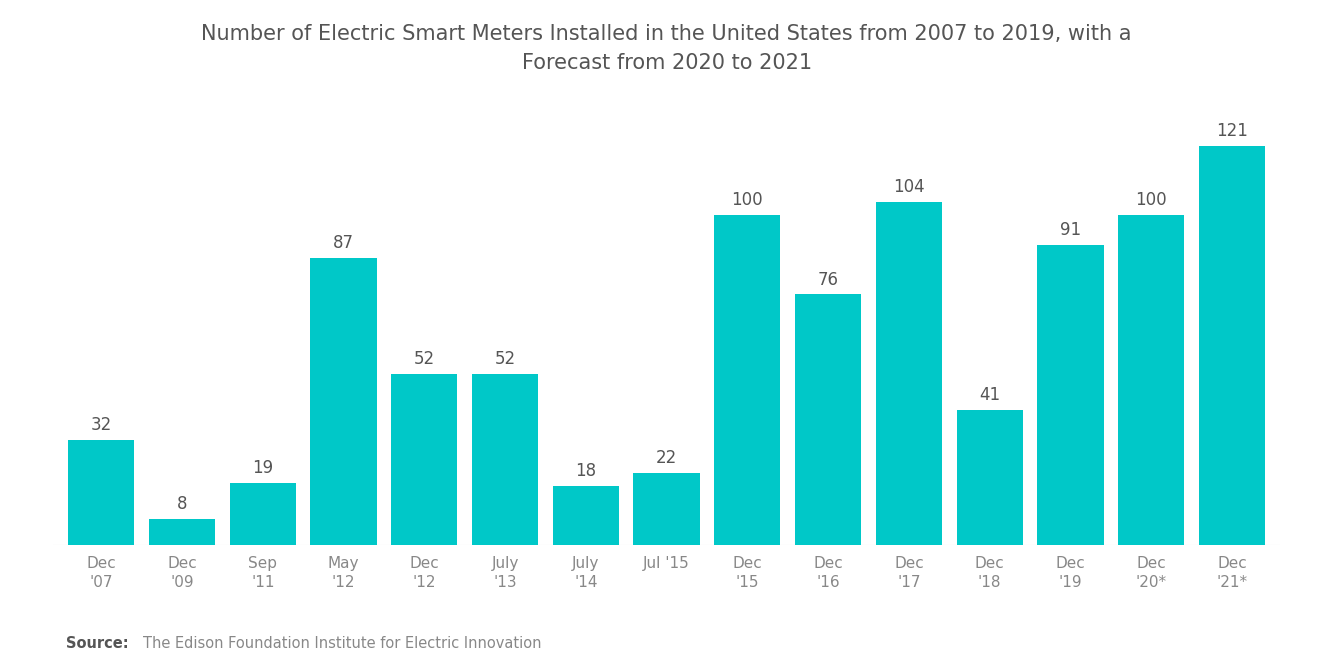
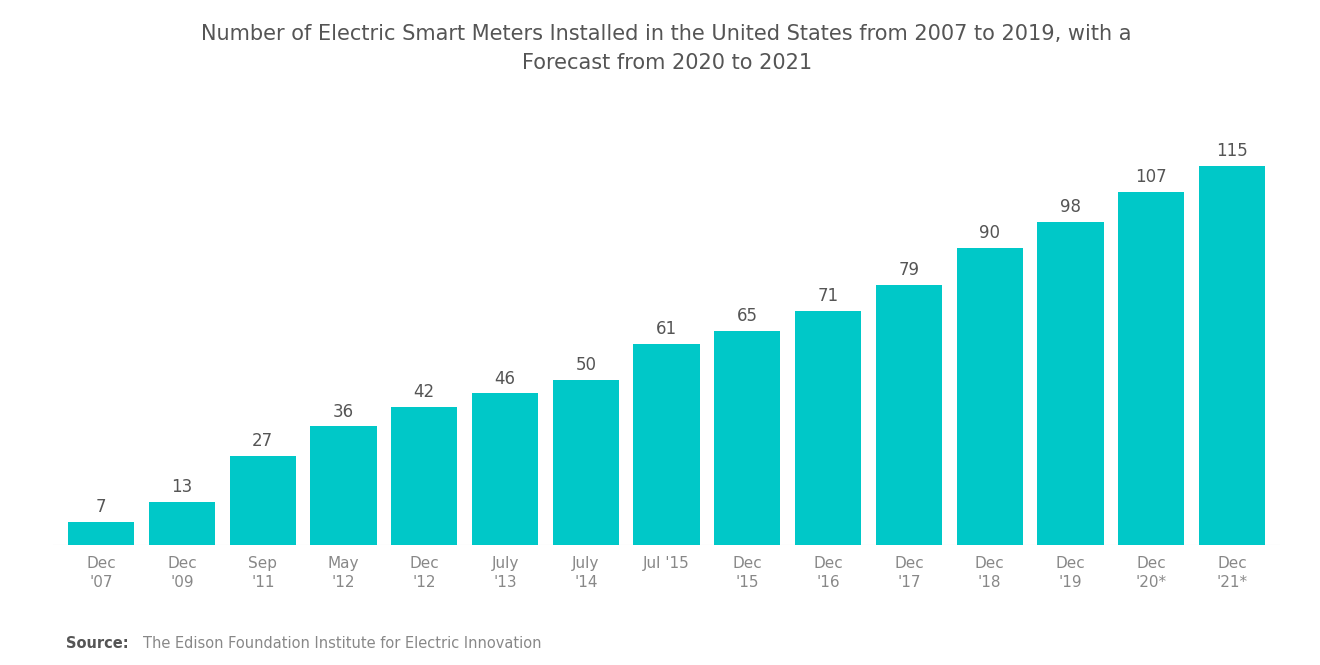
Dec '07: 32 -> 7
Dec '09: 8 -> 13
Sep '11: 19 -> 27
May '12: 87 -> 36
Dec '12: 52 -> 42
July '13: 52 -> 46
July '14: 18 -> 50
Jul '15: 22 -> 61
Dec '15: 100 -> 65
Dec '16: 76 -> 71
Dec '17: 104 -> 79
Dec '18: 41 -> 90
Dec '19: 91 -> 98
Dec '20*: 100 -> 107
Dec '21*: 121 -> 115
